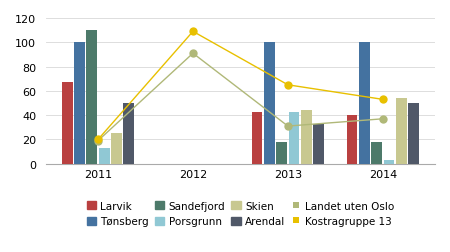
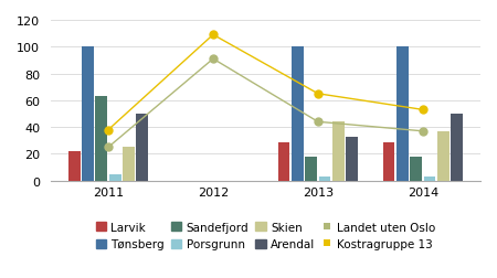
Larvik/2011: 67 -> 22
Sandefjord/2011: 110 -> 63
Landet uten Oslo/2011: 19 -> 25
Kostragruppe 13/2011: 20 -> 38
Porsgrunn/2011: 13 -> 5
Larvik/2013: 43 -> 29
Landet uten Oslo/2013: 31 -> 44
Porsgrunn/2013: 43 -> 3
Larvik/2014: 40 -> 29
Skien/2014: 54 -> 37
